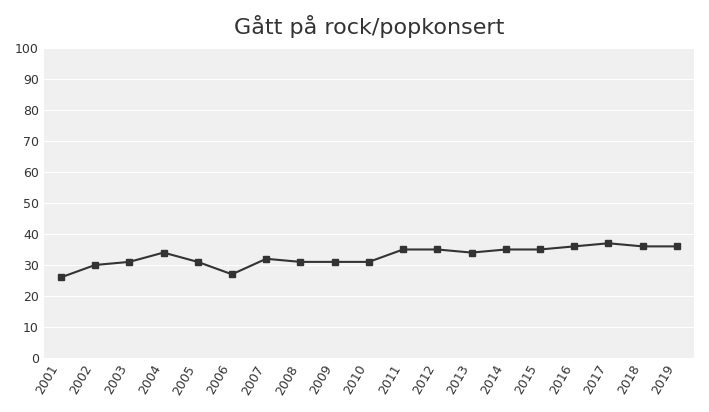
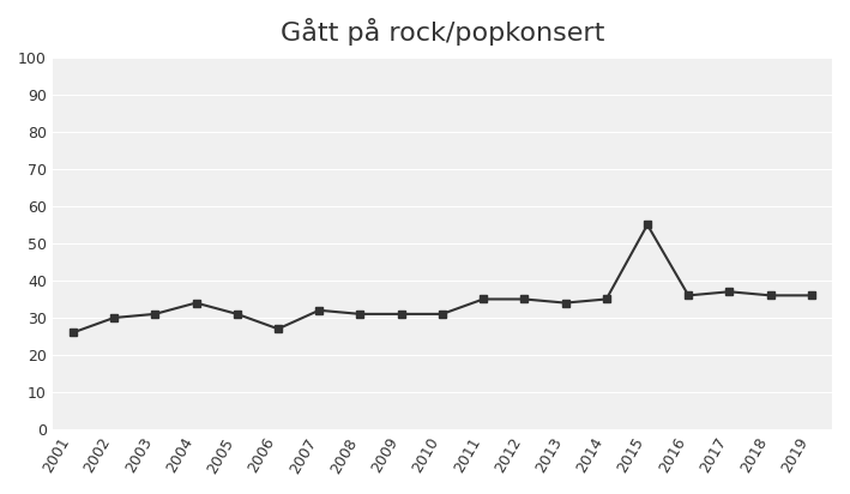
2015: 35 -> 55
